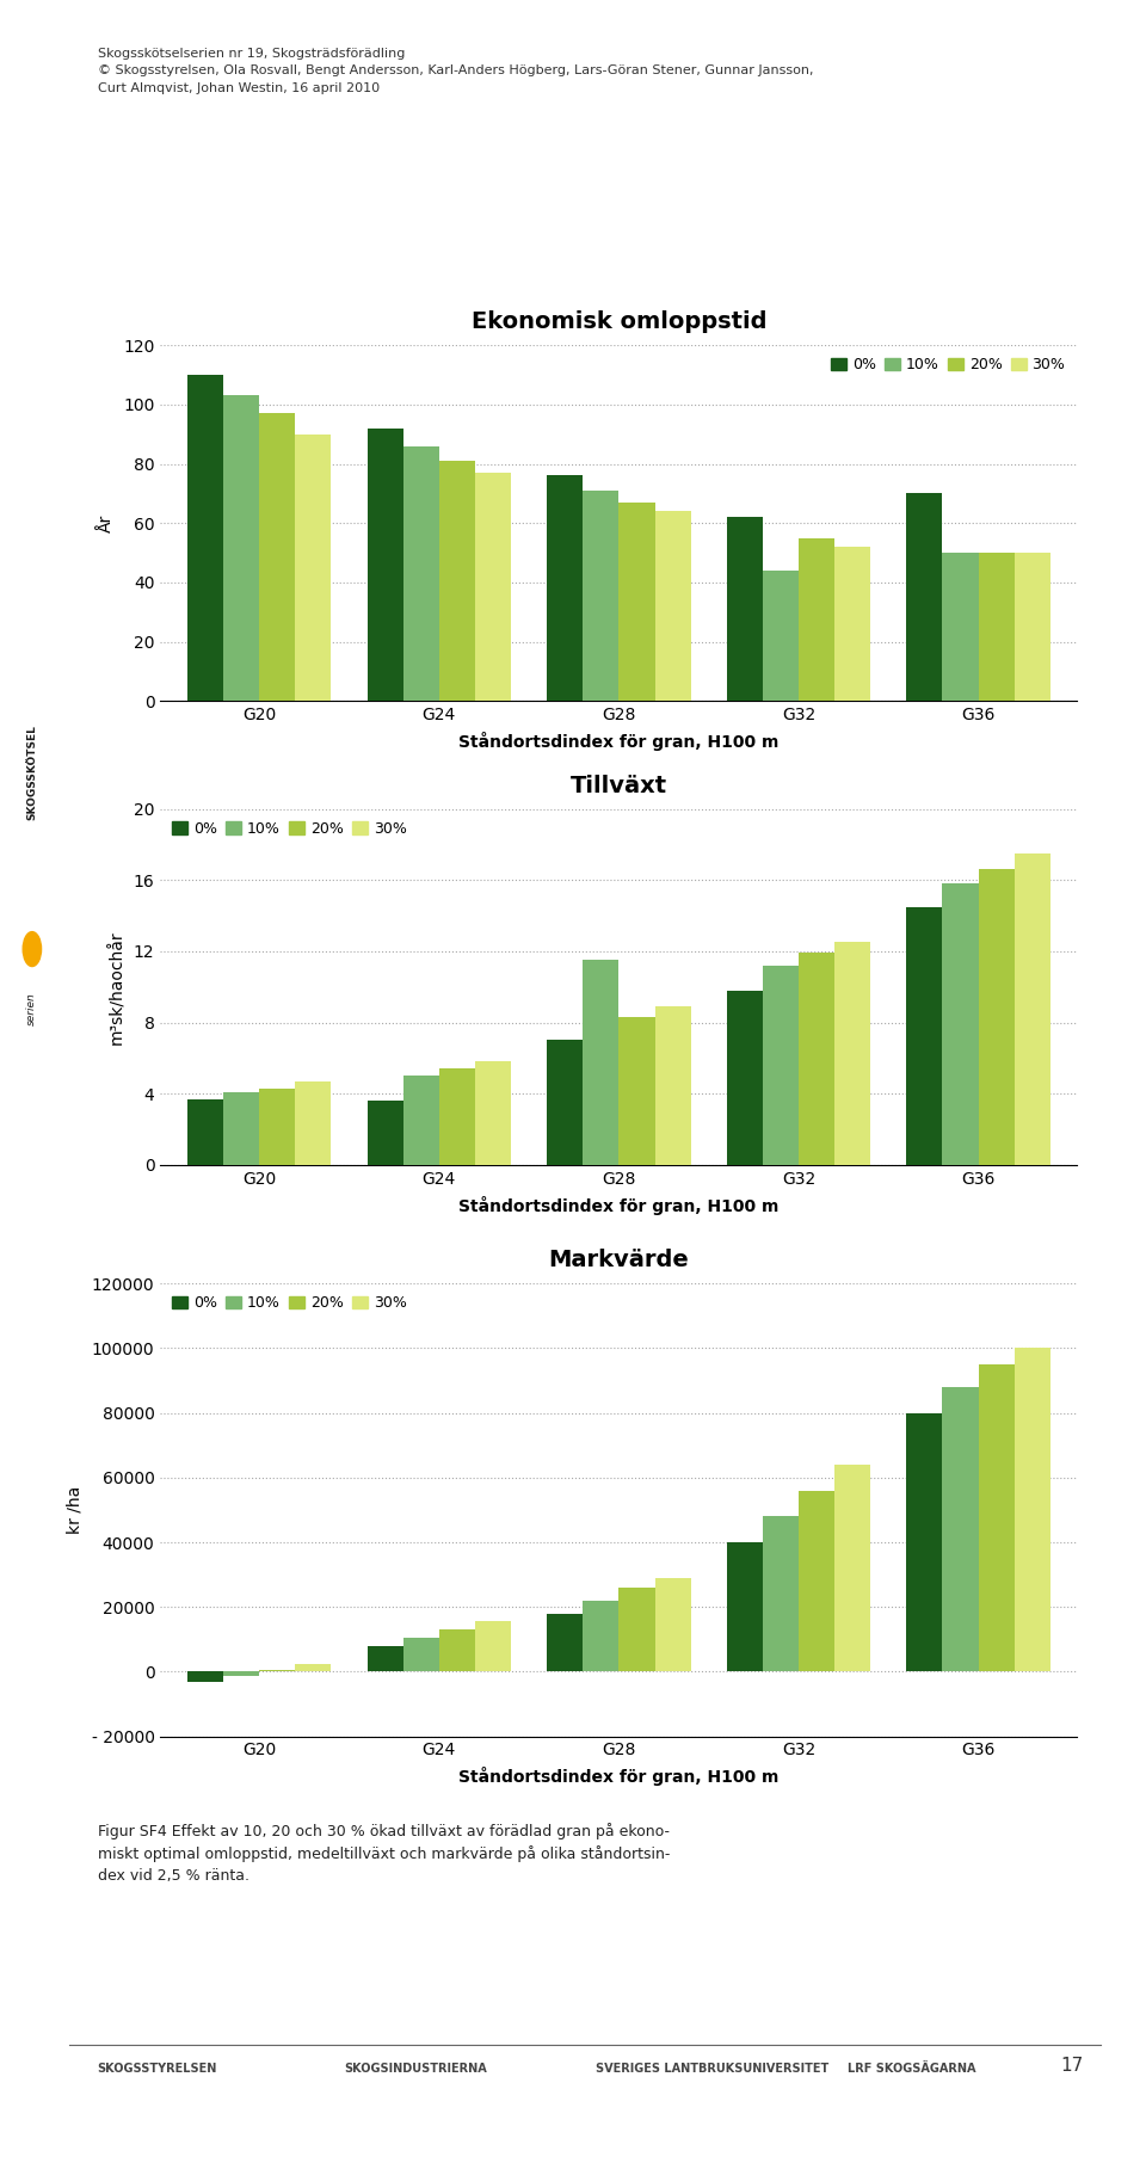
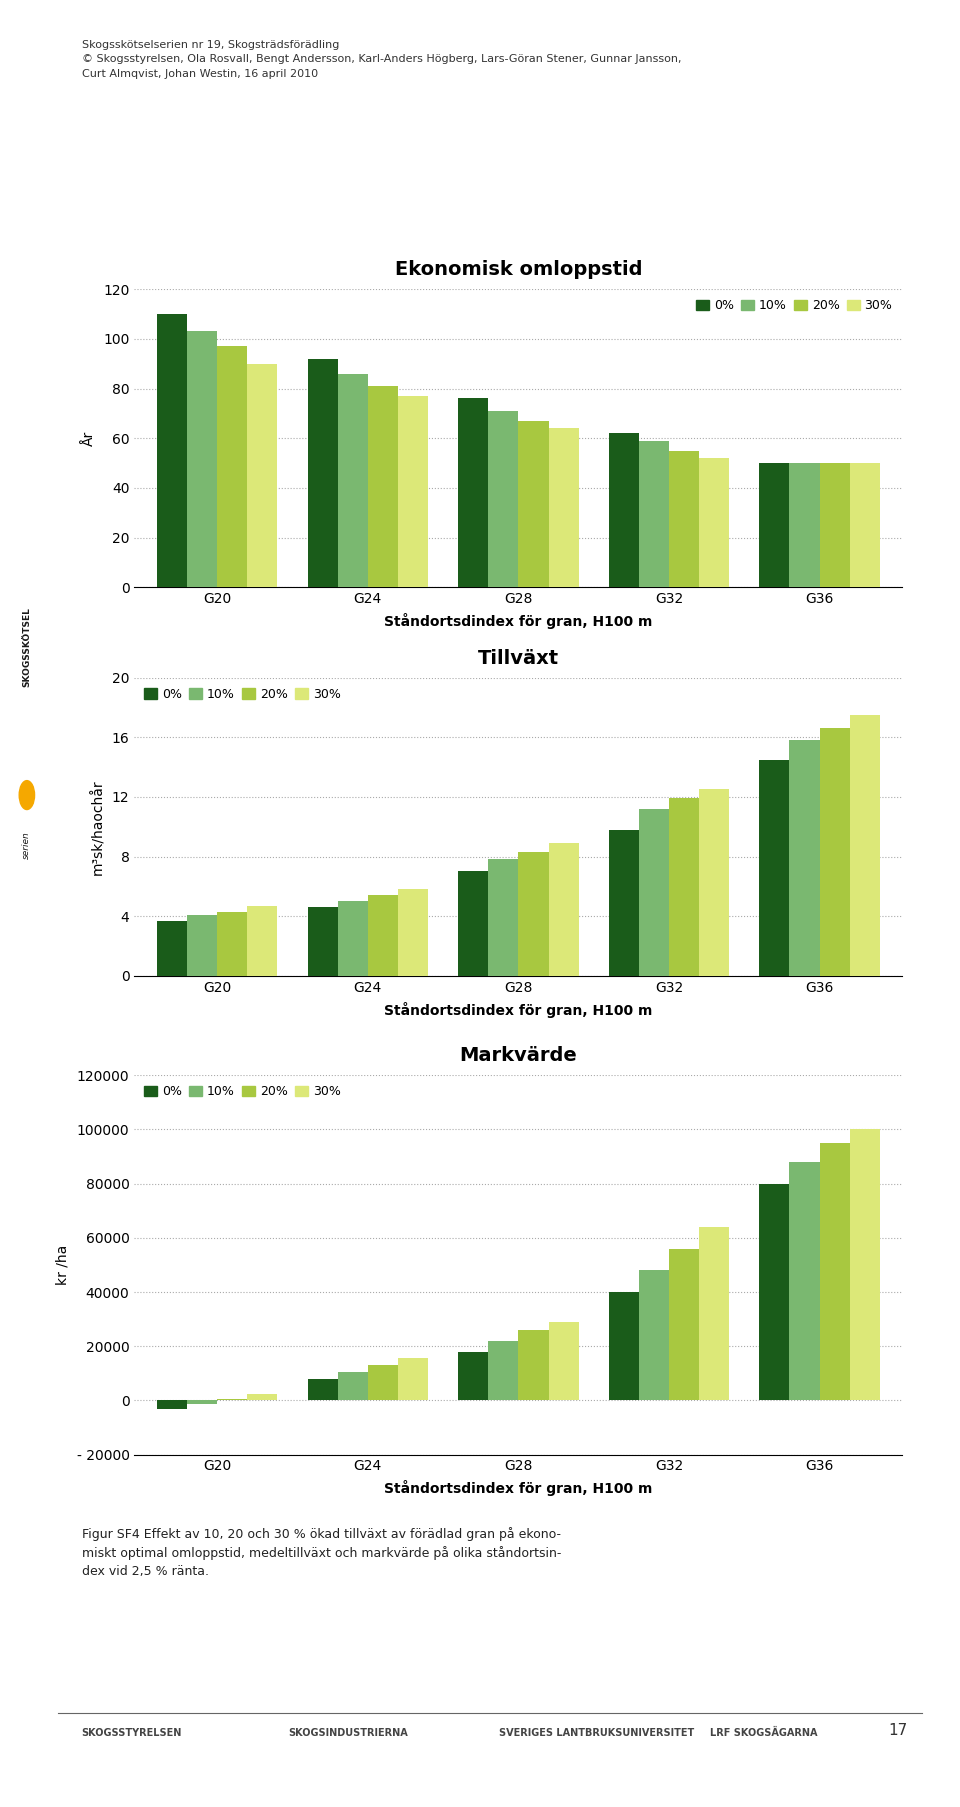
Ekonomisk omloppstid/10%/G32: 44 -> 59
Ekonomisk omloppstid/0%/G36: 70 -> 50
Tillväxt/0%/G24: 3.6 -> 4.6
Tillväxt/10%/G28: 11.5 -> 7.8
